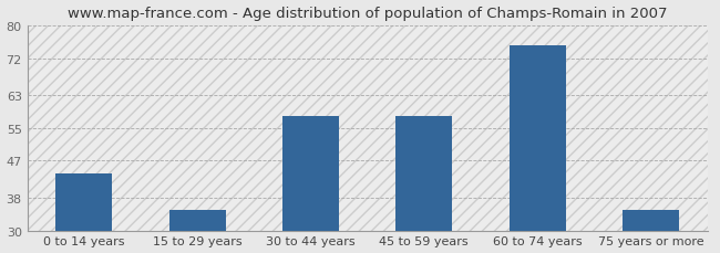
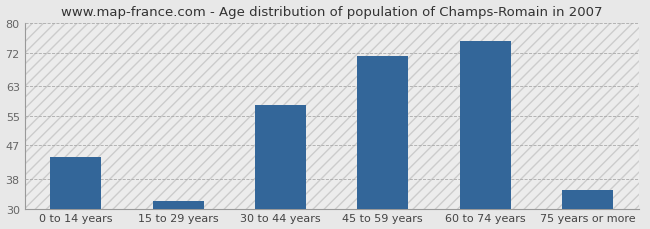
15 to 29 years: 35 -> 32
45 to 59 years: 58 -> 71
